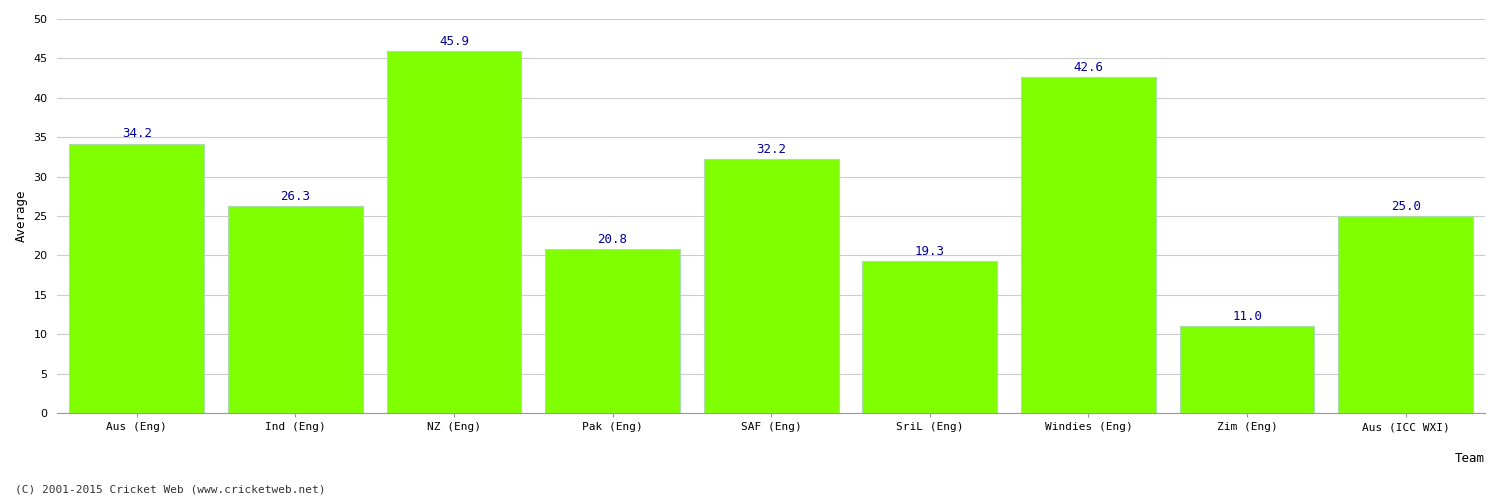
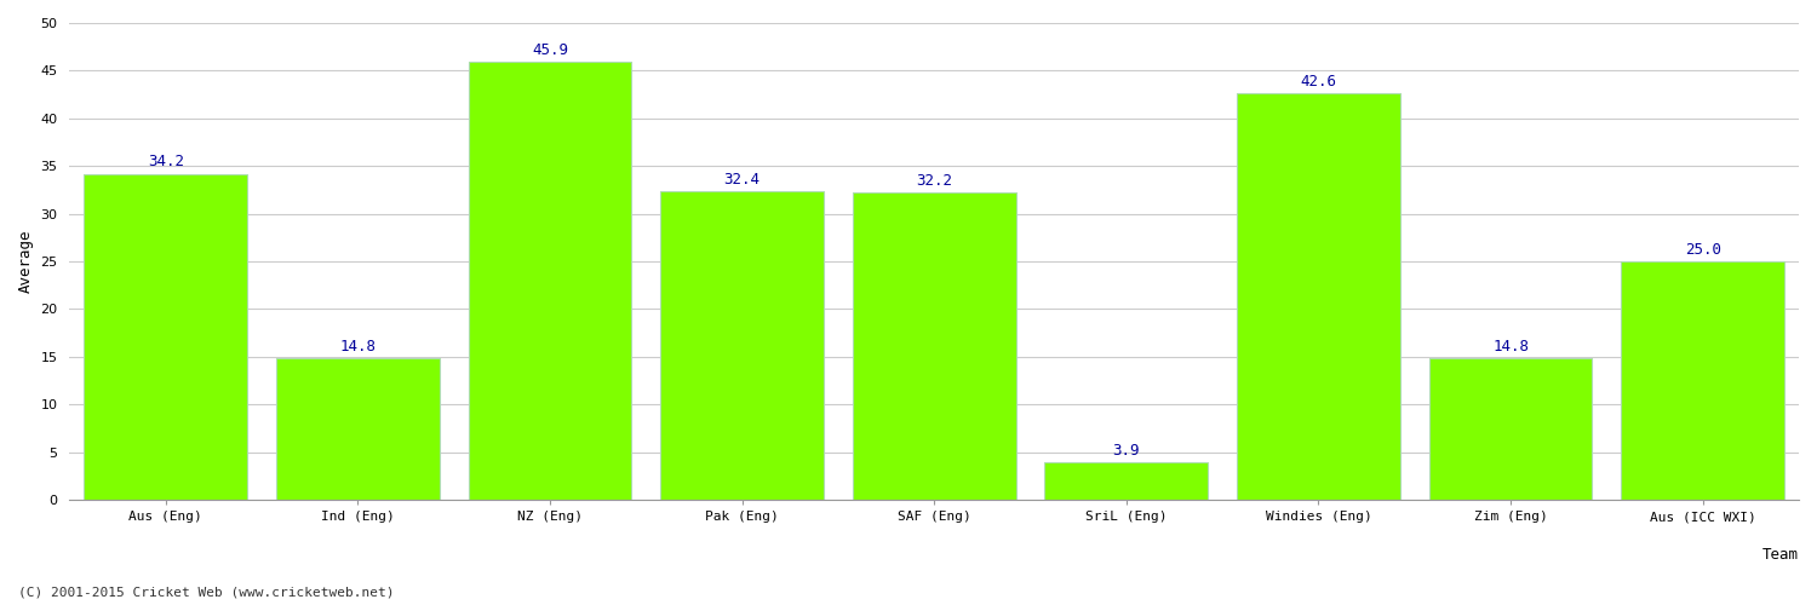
Ind (Eng): 26.3 -> 14.8
Pak (Eng): 20.8 -> 32.4
SriL (Eng): 19.3 -> 3.9
Zim (Eng): 11.0 -> 14.8
